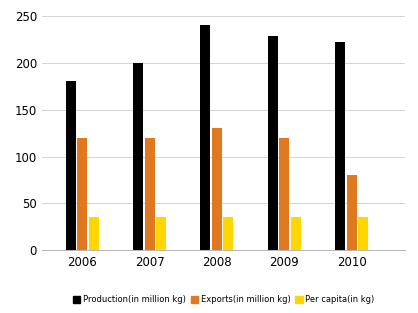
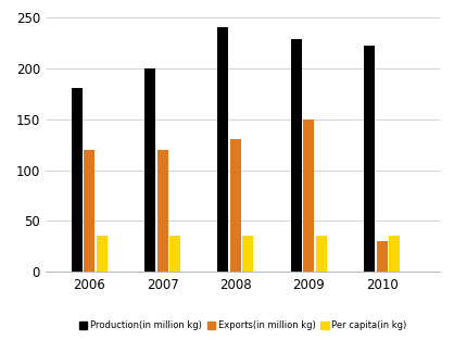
Exports(in million kg)/2009: 120 -> 150
Exports(in million kg)/2010: 80 -> 30
